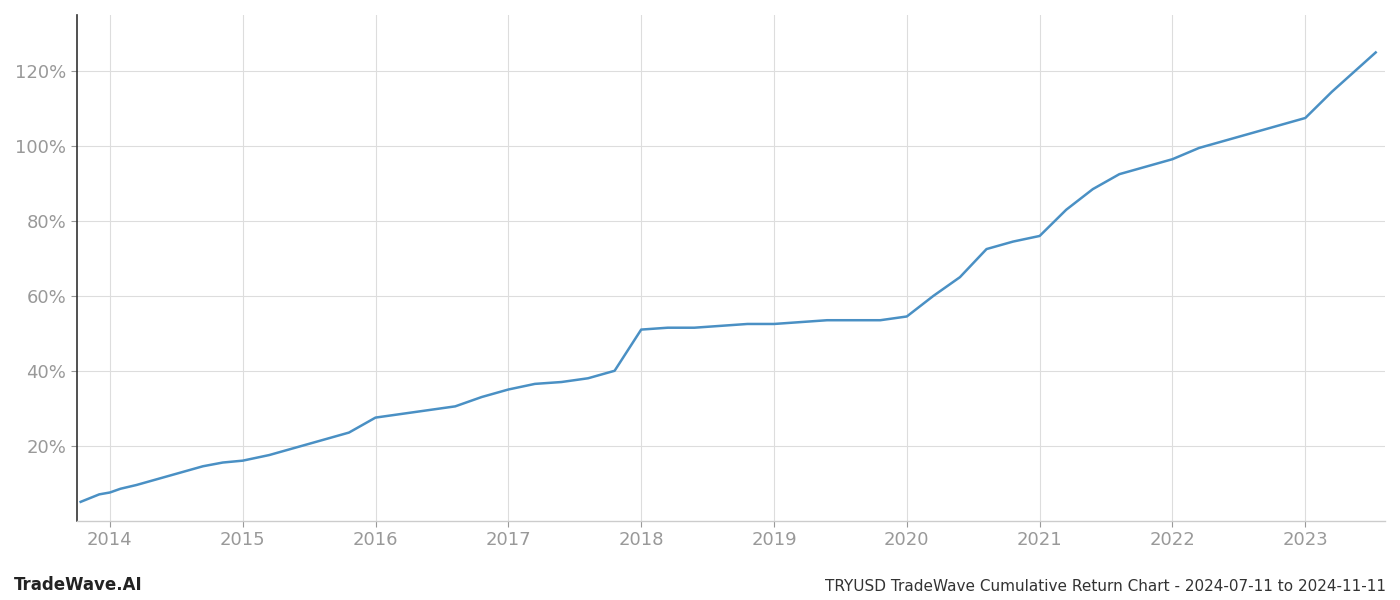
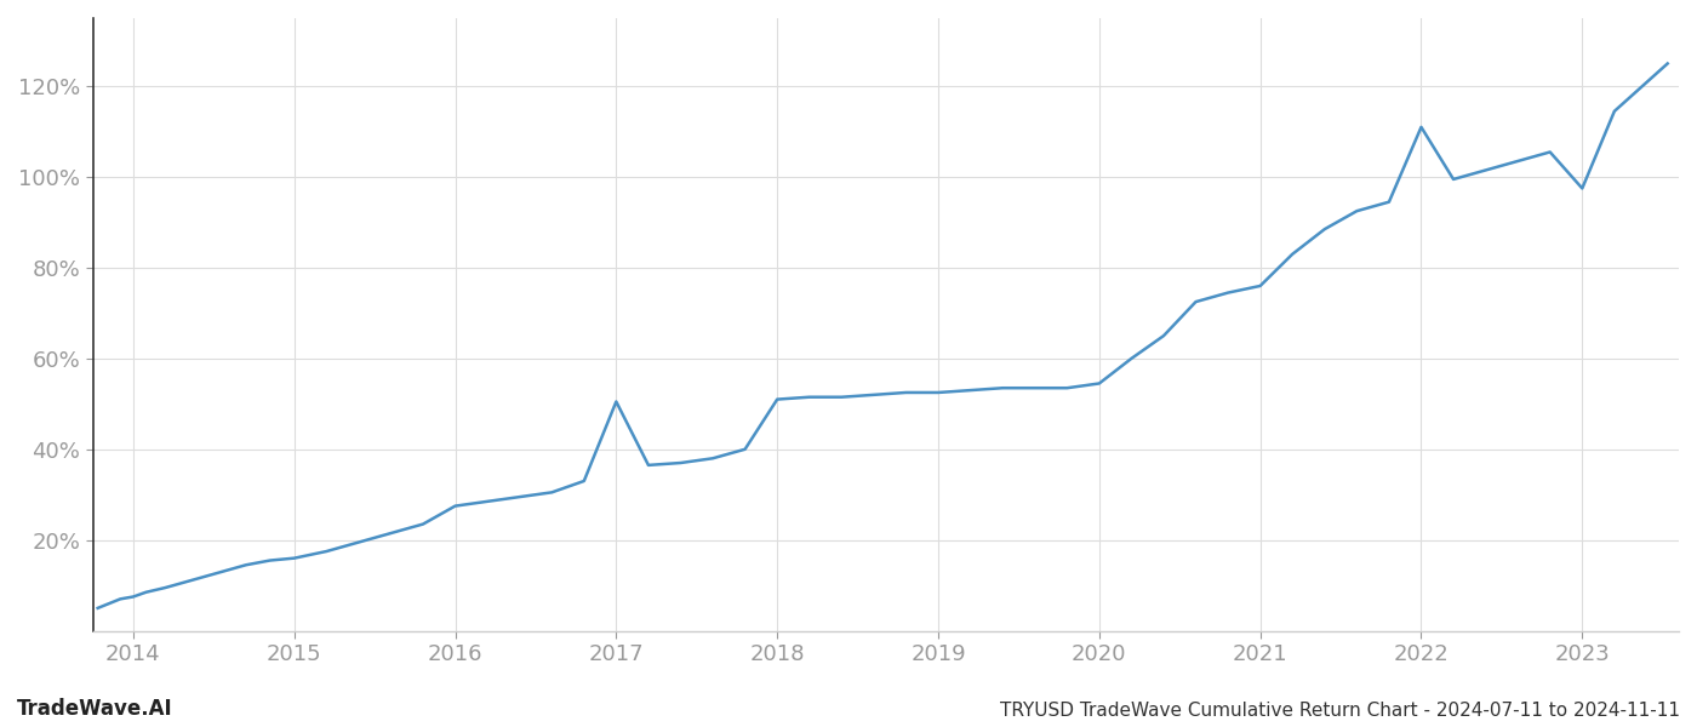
2017: 35.0% -> 50.5%
2022: 96.5% -> 111.0%
2023: 107.5% -> 97.5%
